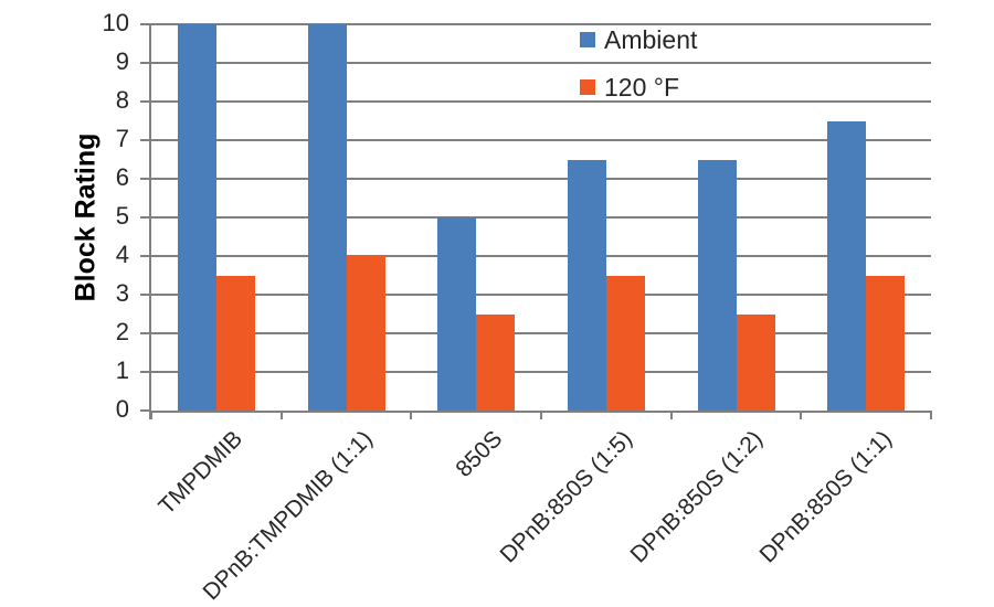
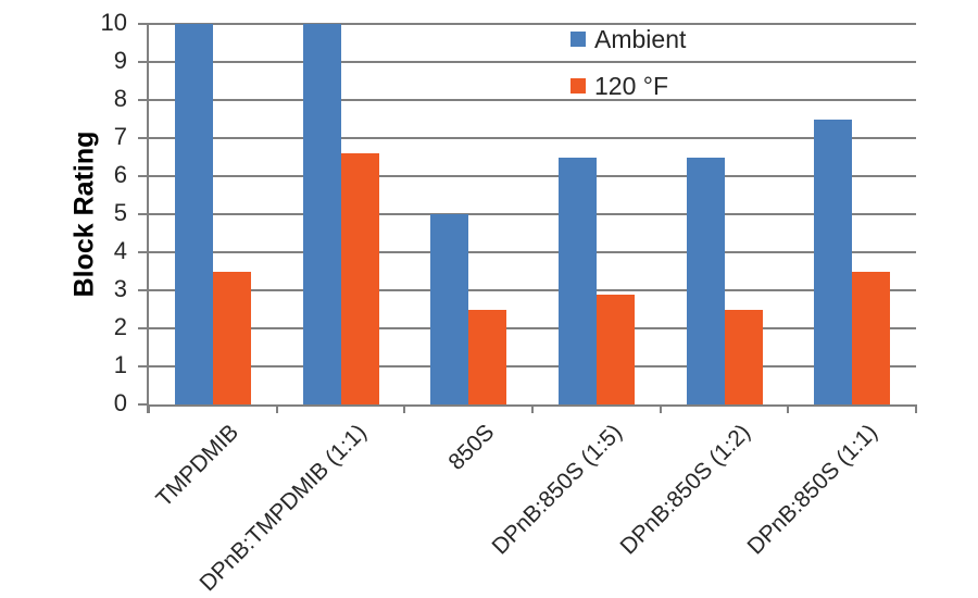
120 °F/DPnB:TMPDMIB (1:1): 4.0 -> 6.6
120 °F/DPnB:850S (1:5): 3.5 -> 2.9
